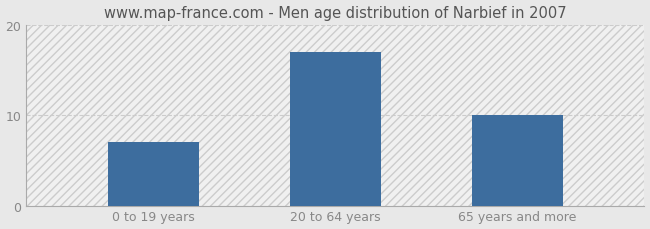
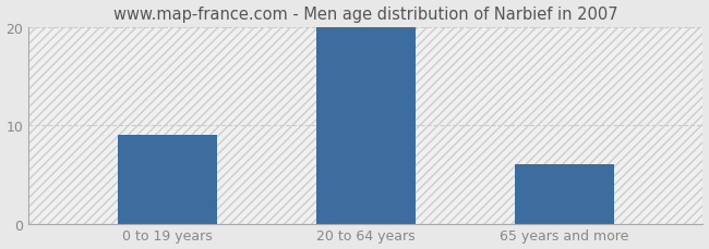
0 to 19 years: 7 -> 9
20 to 64 years: 17 -> 20
65 years and more: 10 -> 6
